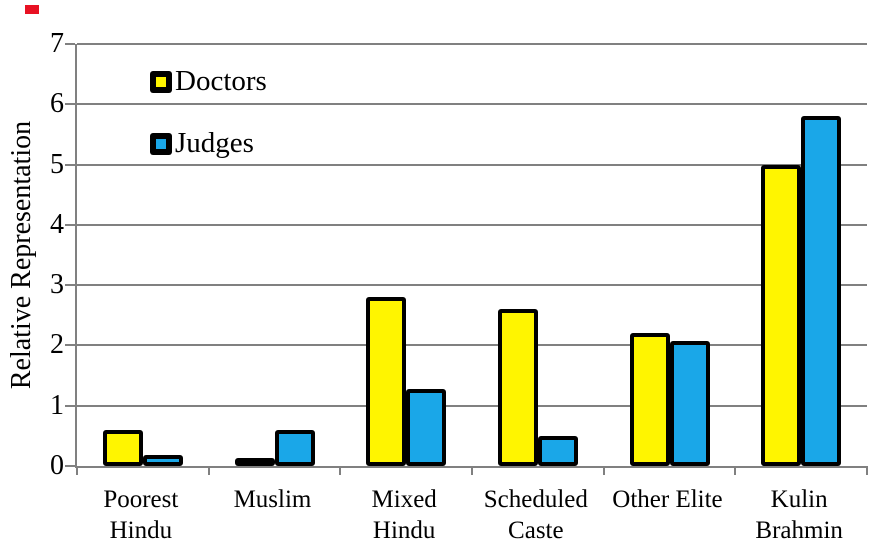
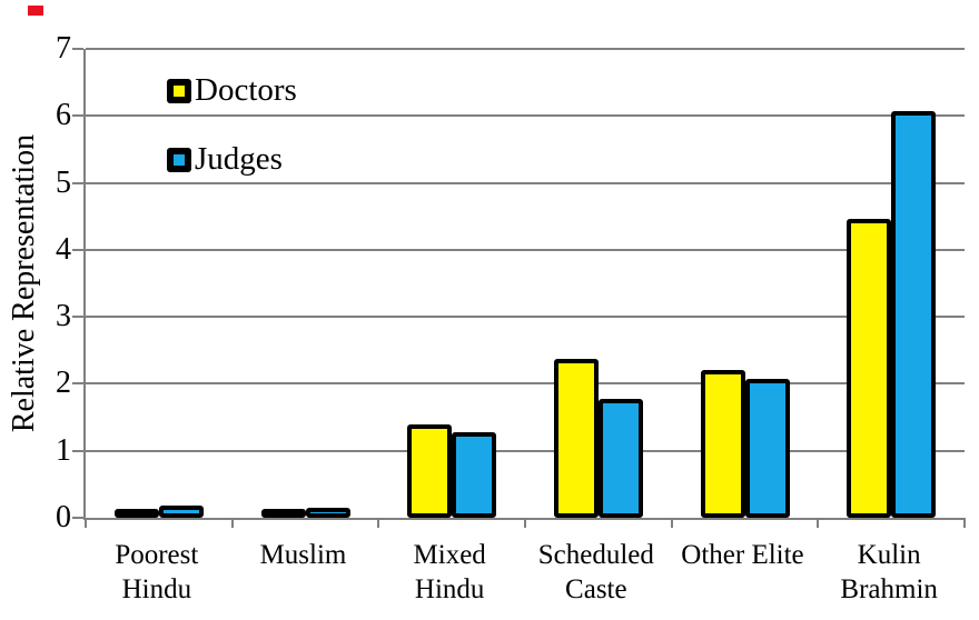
Doctors/Poorest Hindu: 0.6 -> 0.1
Judges/Muslim: 0.6 -> 0.1
Doctors/Mixed Hindu: 2.8 -> 1.4
Doctors/Scheduled Caste: 2.6 -> 2.4
Judges/Scheduled Caste: 0.5 -> 1.8
Doctors/Kulin Brahmin: 5.0 -> 4.5
Judges/Kulin Brahmin: 5.8 -> 6.1
